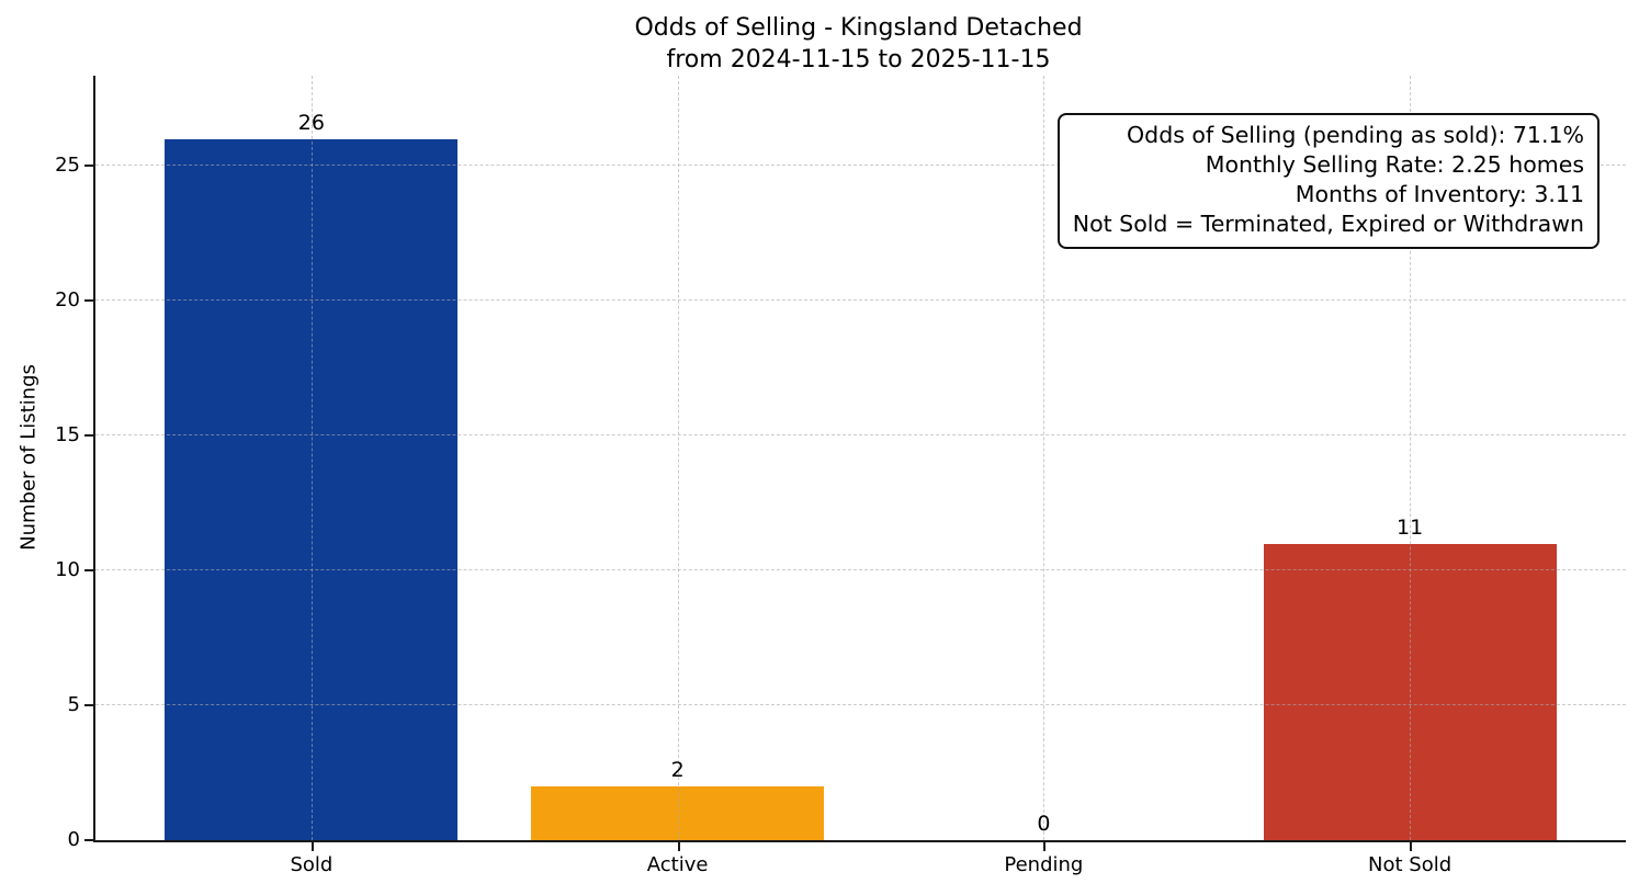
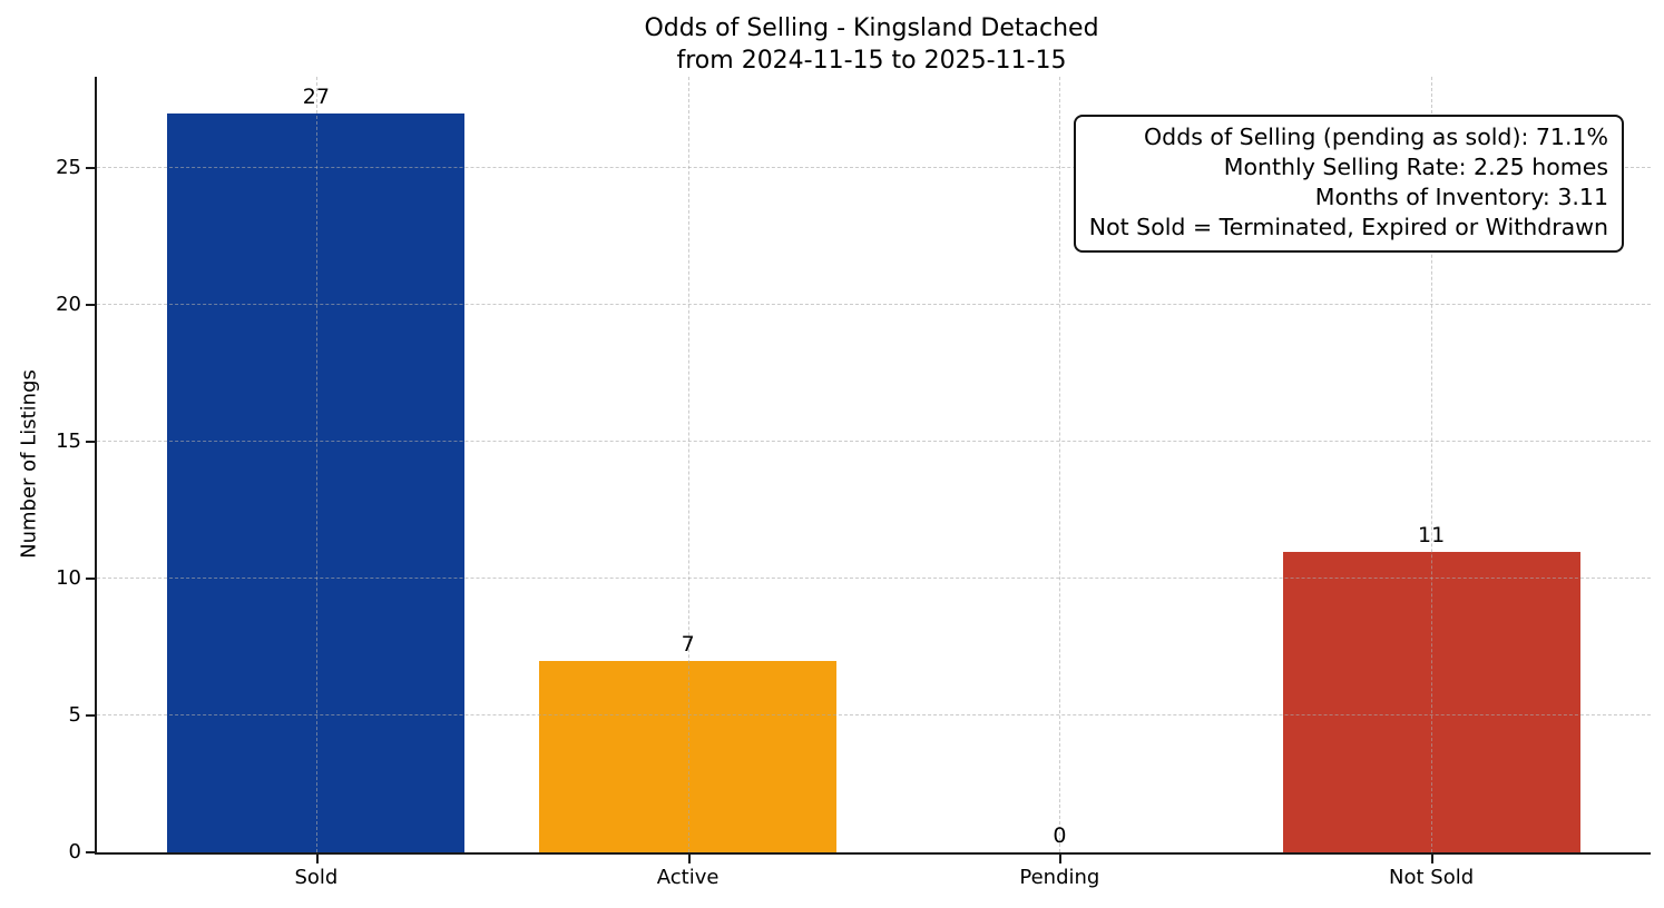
Sold: 26 -> 27
Active: 2 -> 7
